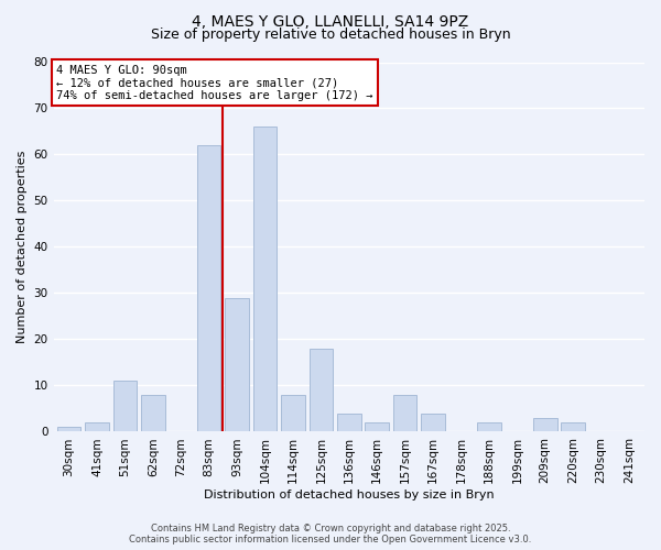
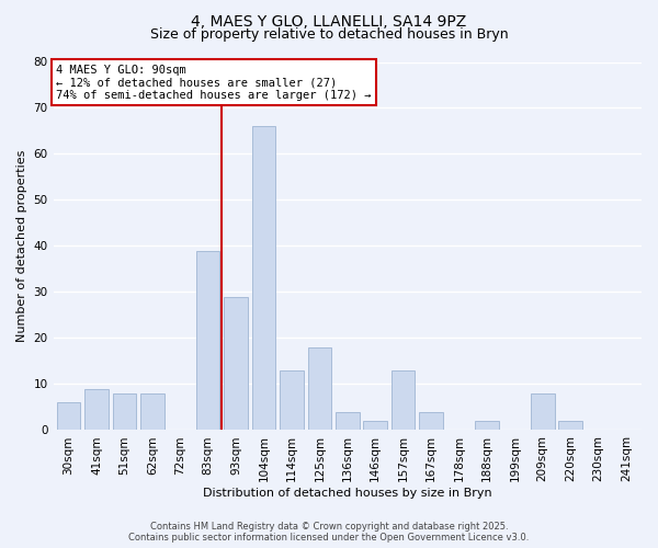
30sqm: 1 -> 6
41sqm: 2 -> 9
51sqm: 11 -> 8
83sqm: 62 -> 39
114sqm: 8 -> 13
157sqm: 8 -> 13
209sqm: 3 -> 8
